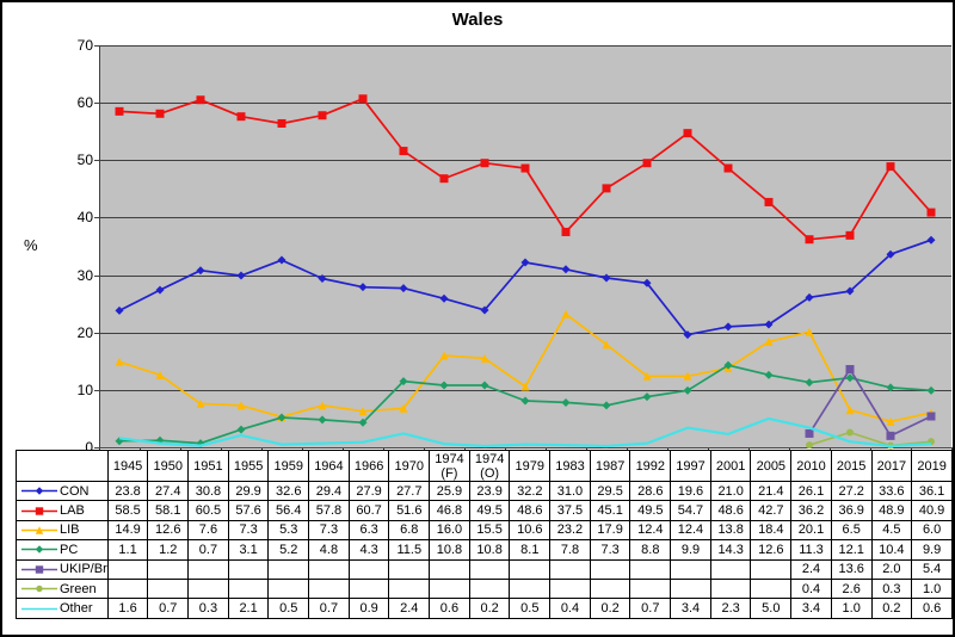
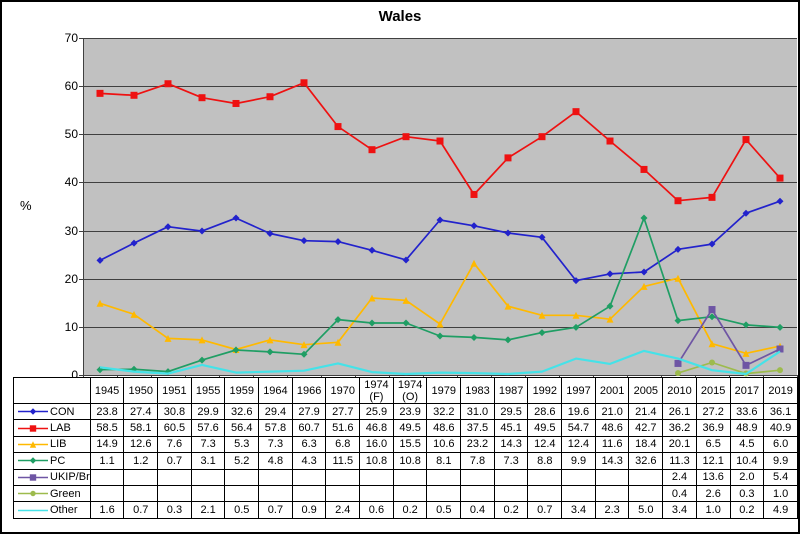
LIB/1987: 17.9 -> 14.3
LIB/2001: 13.8 -> 11.6
PC/2005: 12.6 -> 32.6
Other/2019: 0.6 -> 4.9
